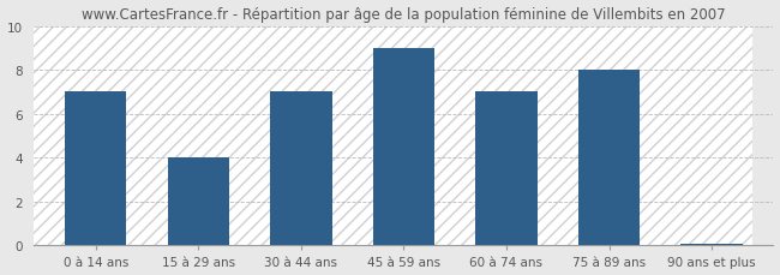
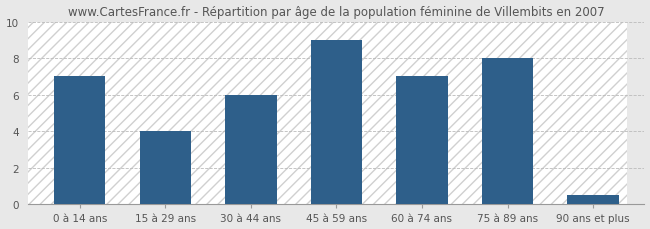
30 à 44 ans: 7.0 -> 6.0
90 ans et plus: 0.1 -> 0.5
